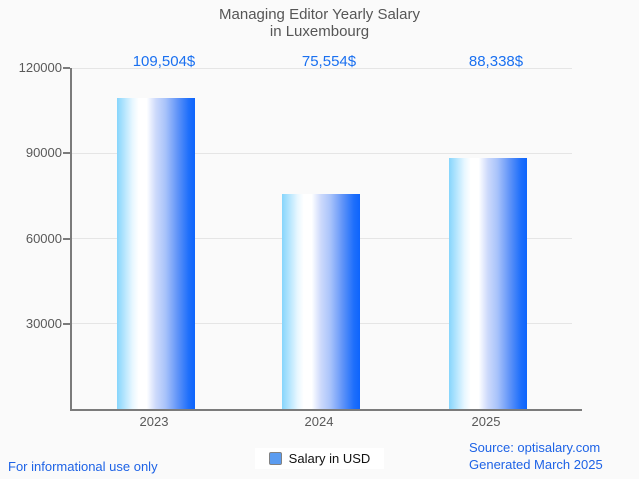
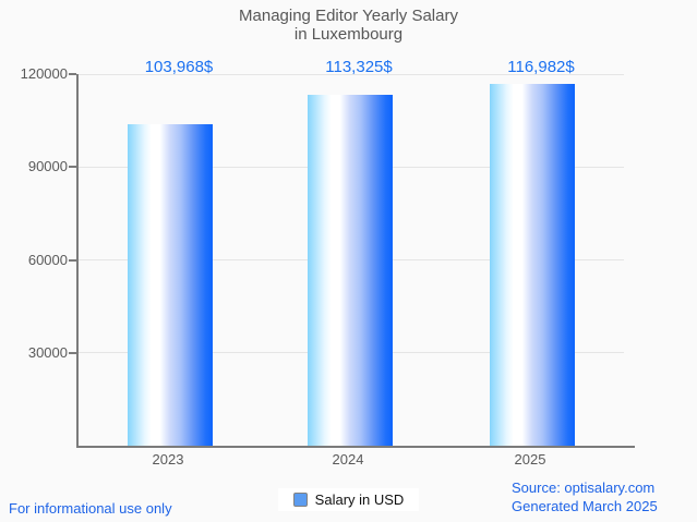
2023: 109,504 -> 103,968
2024: 75,554 -> 113,325
2025: 88,338 -> 116,982
